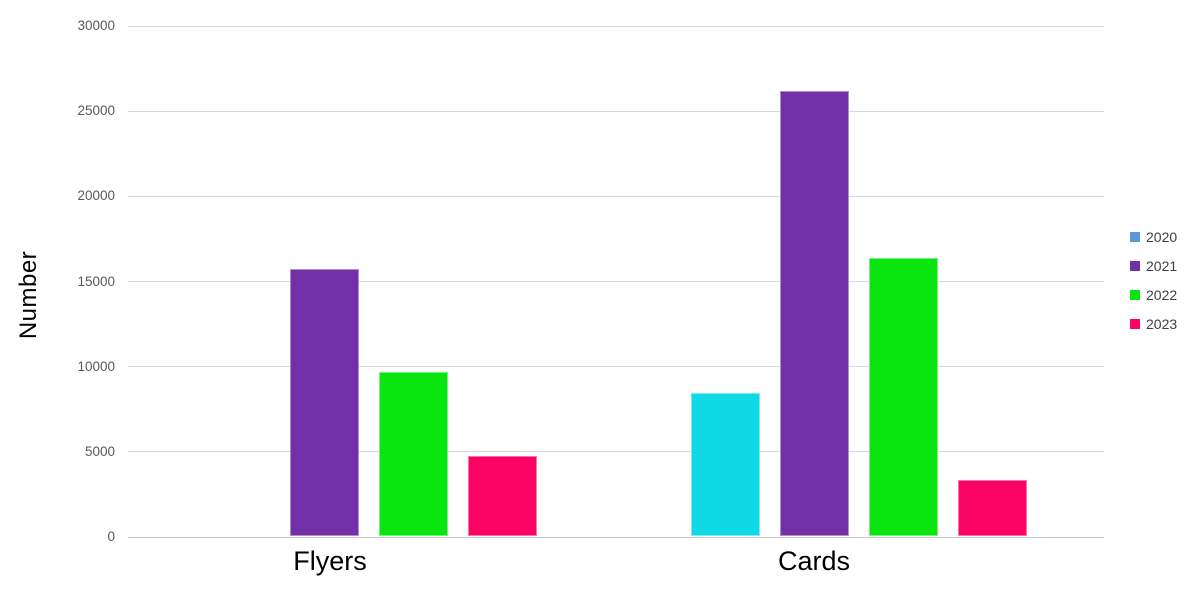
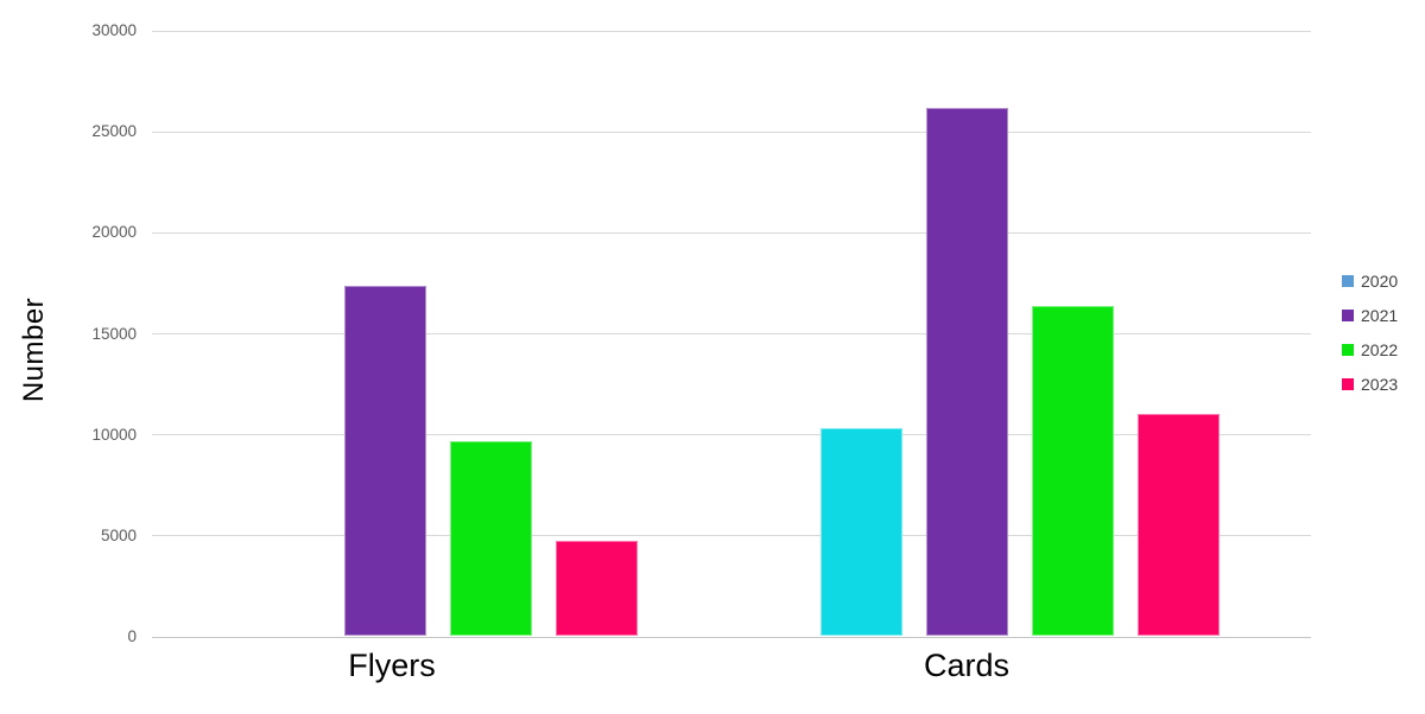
2021/Flyers: 15700 -> 17300
2020/Cards: 8400 -> 10300
2023/Cards: 3300 -> 11000
